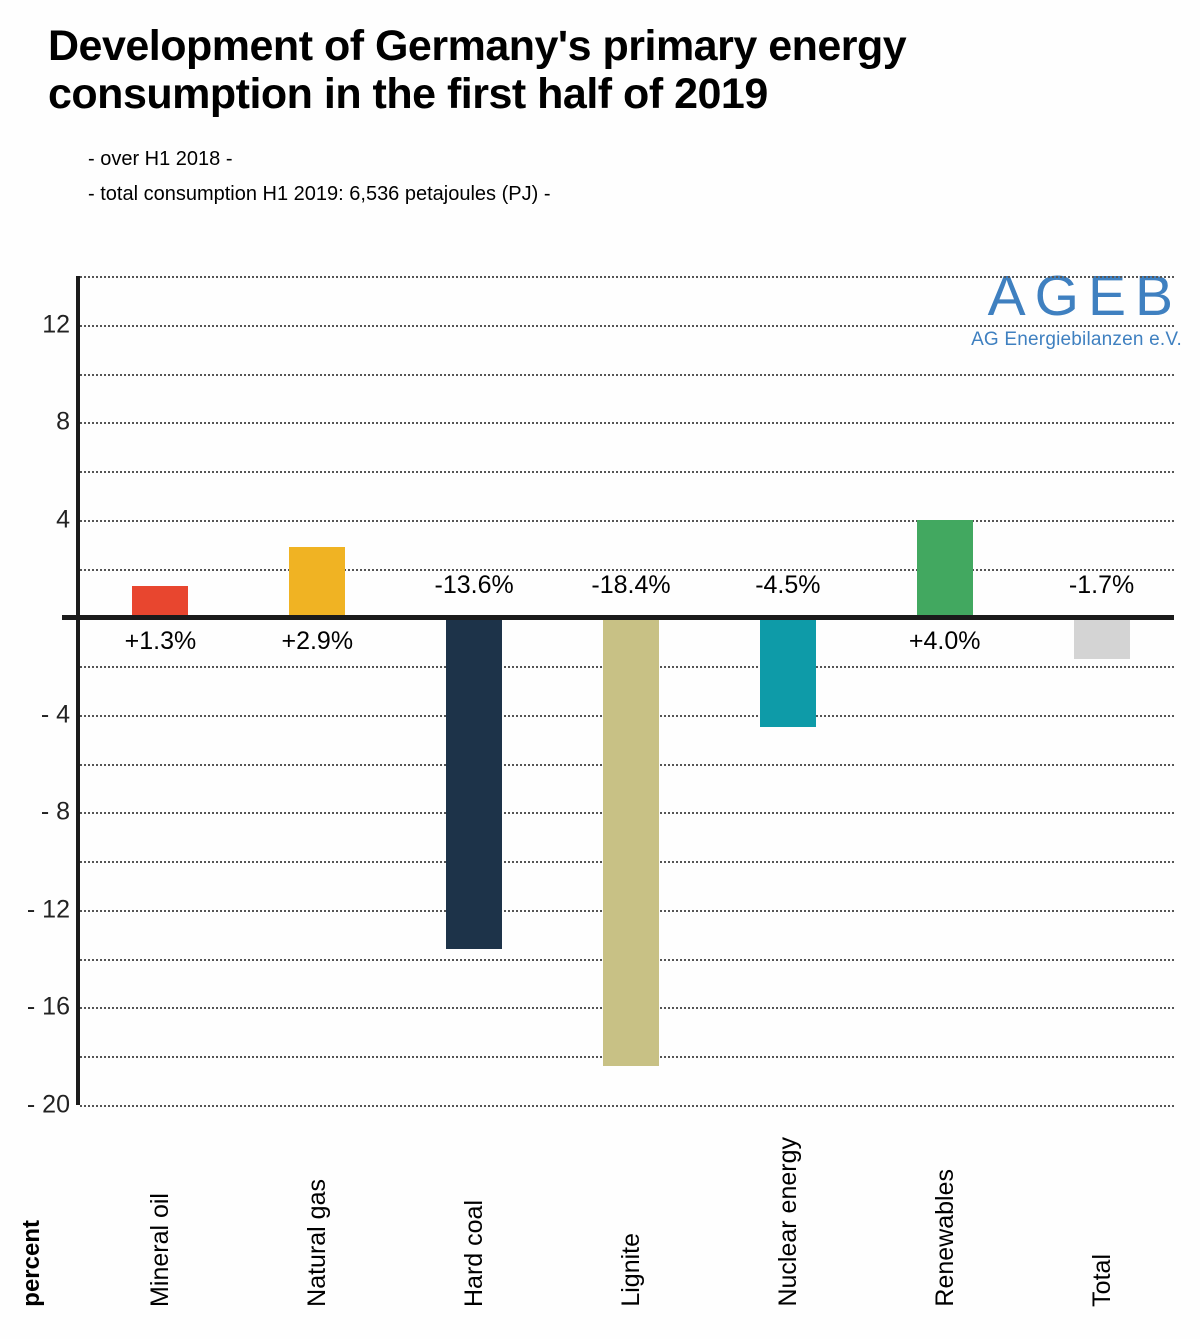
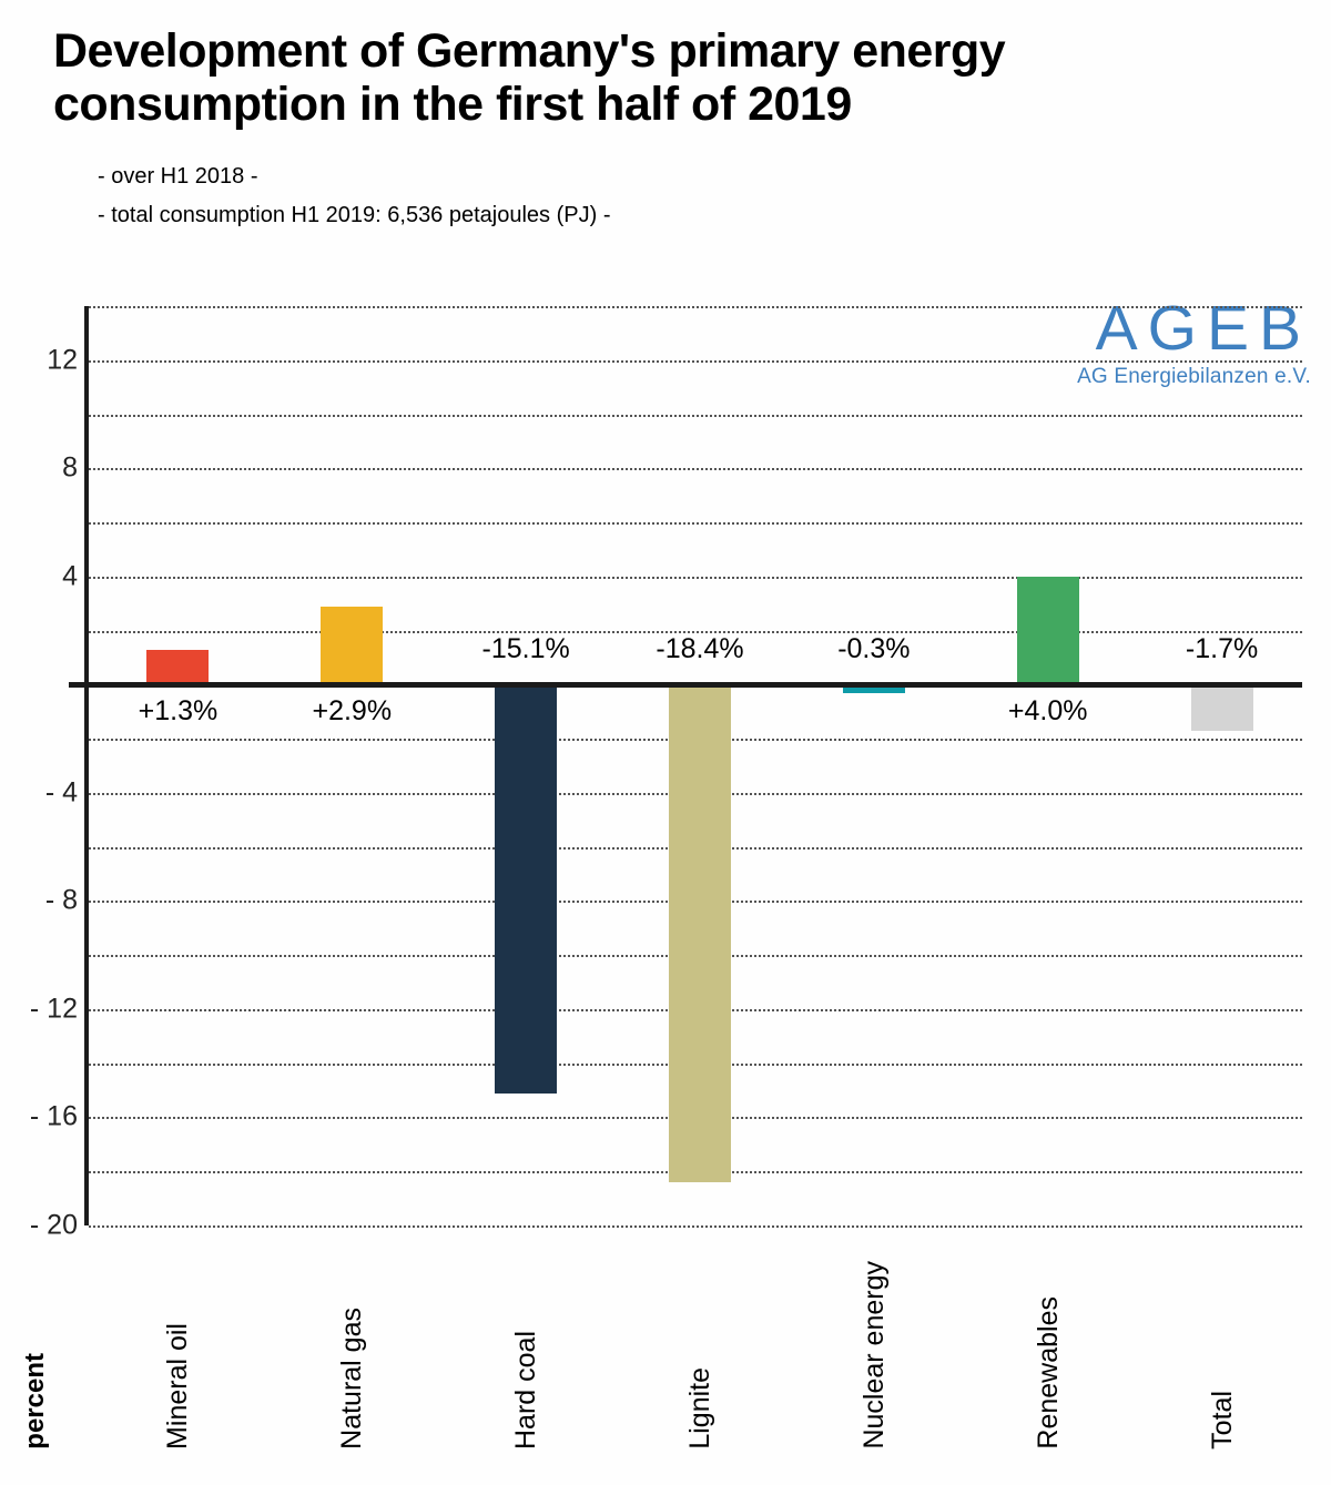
Hard coal: -13.6% -> -15.1%
Nuclear energy: -4.5% -> -0.3%
